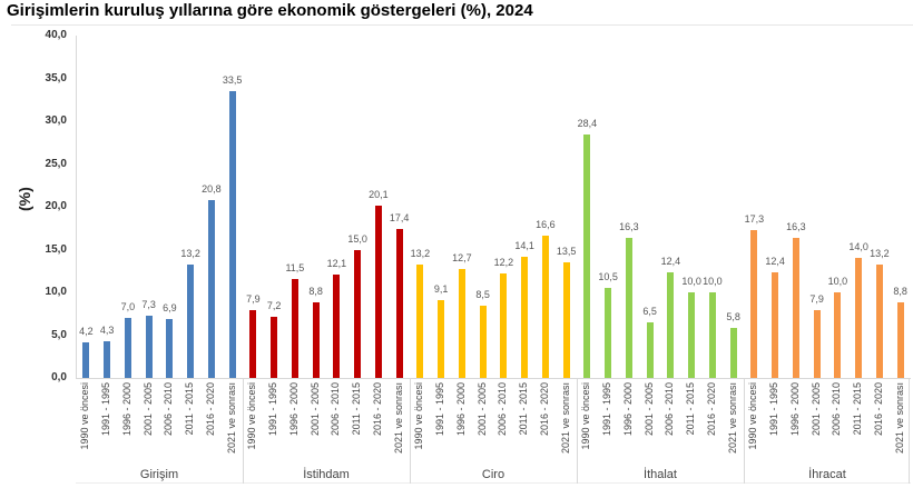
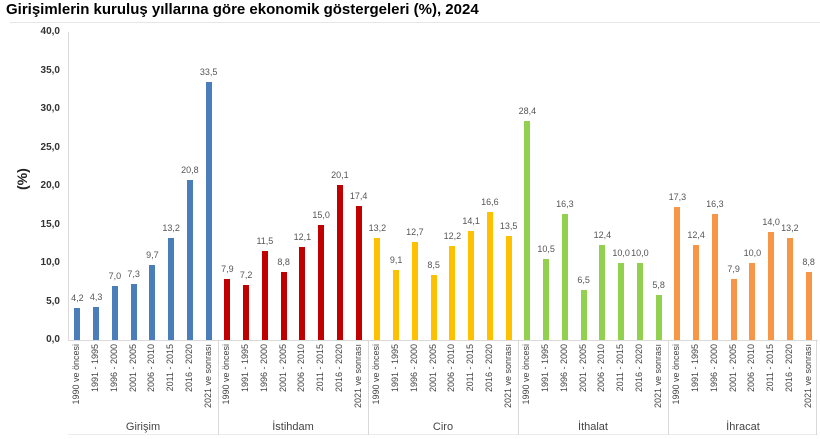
Girişim/2006 - 2010: 6,9 -> 9,7
